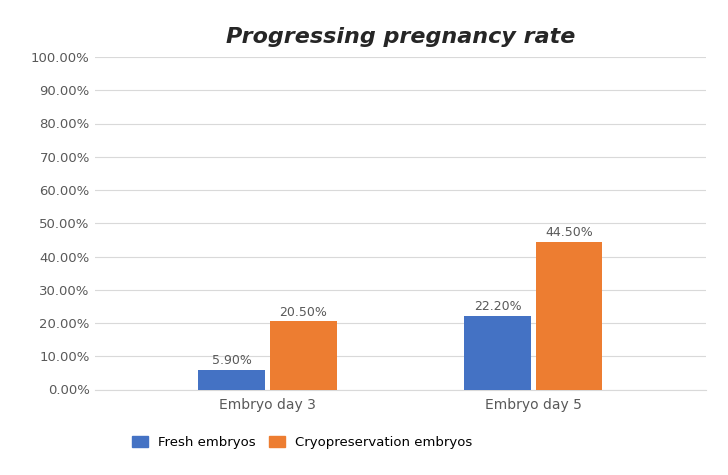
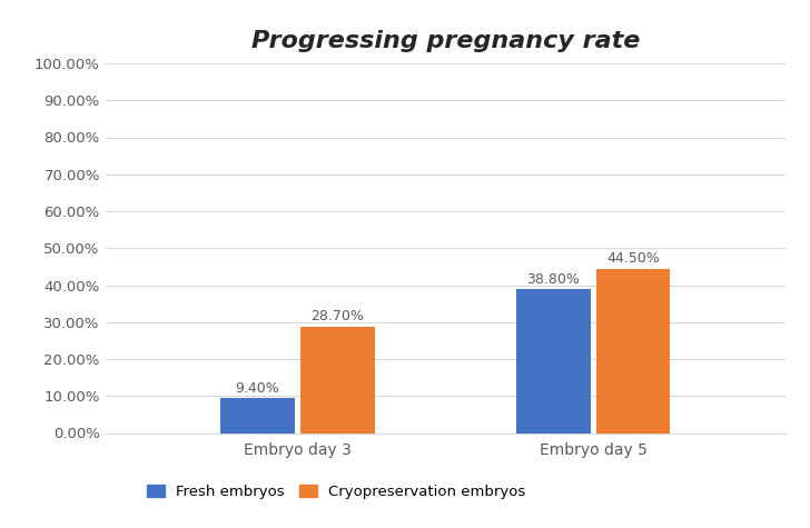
Fresh embryos/Embryo day 3: 5.90% -> 9.40%
Cryopreservation embryos/Embryo day 3: 20.50% -> 28.70%
Fresh embryos/Embryo day 5: 22.20% -> 38.80%
